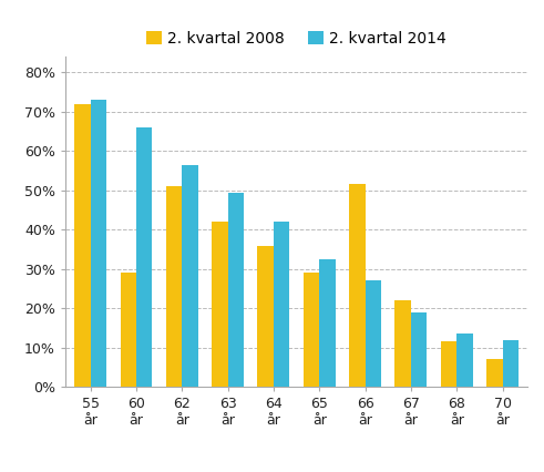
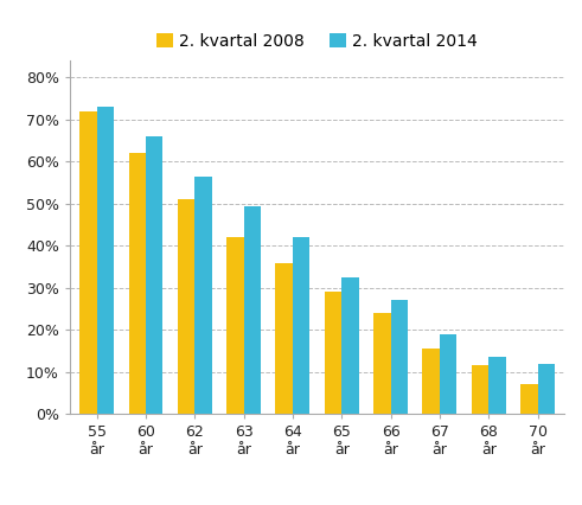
2. kvartal 2008/60 år: 29.0% -> 62.0%
2. kvartal 2008/66 år: 51.5% -> 24.0%
2. kvartal 2008/67 år: 22.0% -> 15.5%
